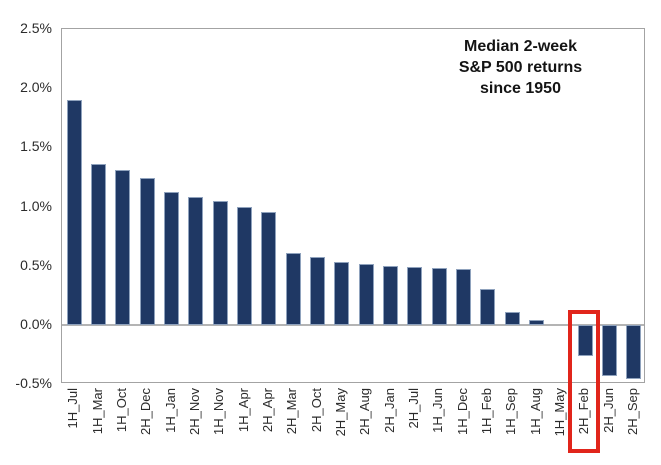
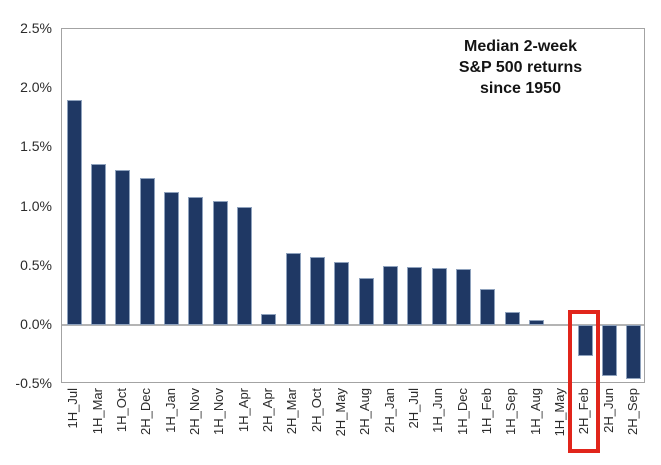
2H_Apr: 0.95% -> 0.09%
2H_Aug: 0.51% -> 0.40%
